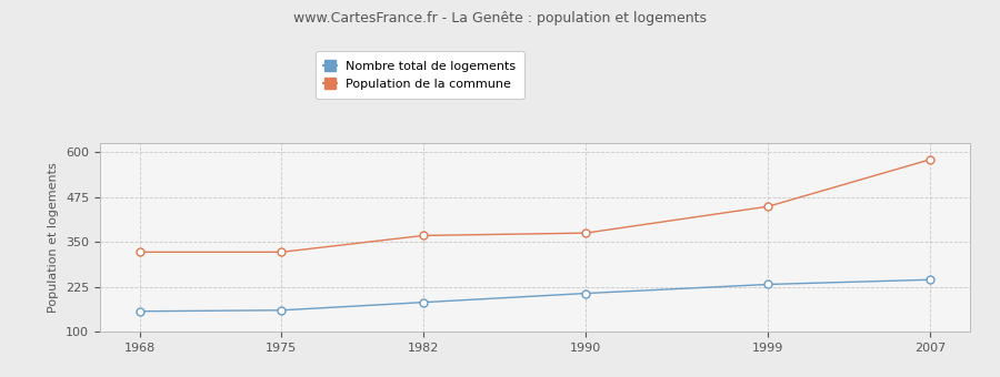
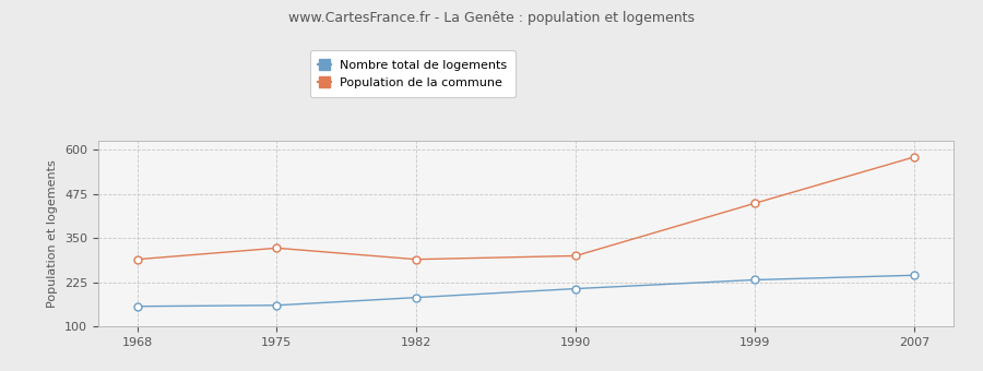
Population de la commune/1968: 322 -> 290
Population de la commune/1982: 368 -> 290
Population de la commune/1990: 375 -> 300
